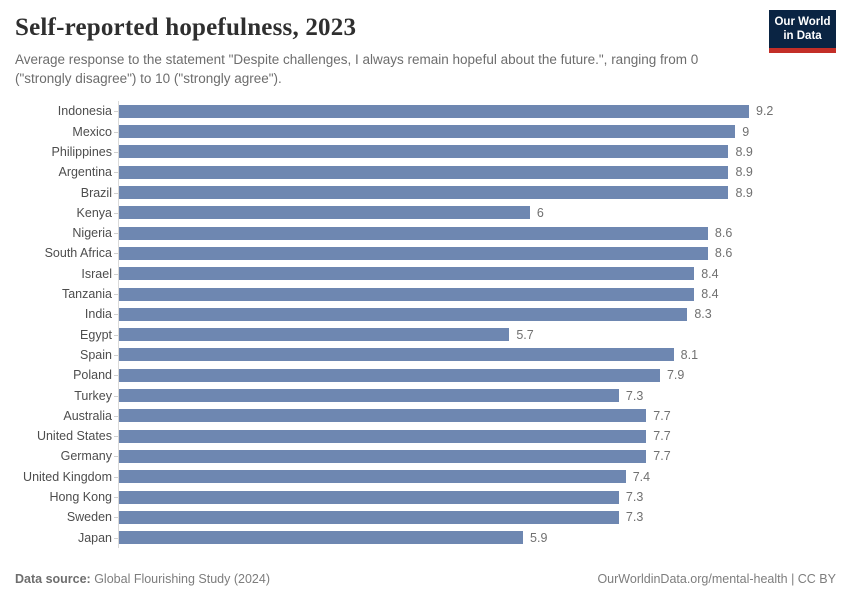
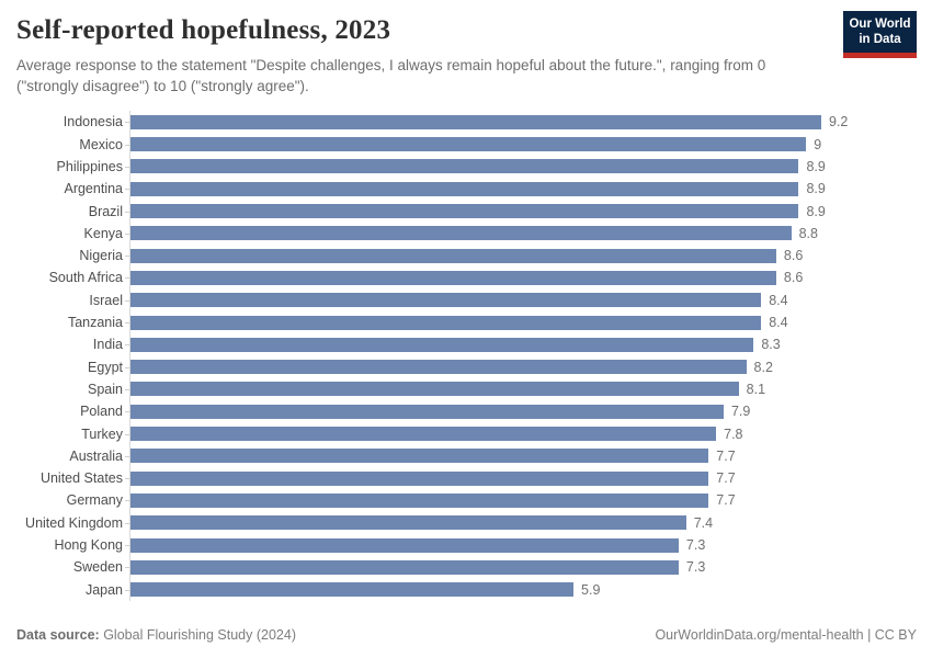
Kenya: 6 -> 8.8
Egypt: 5.7 -> 8.2
Turkey: 7.3 -> 7.8
